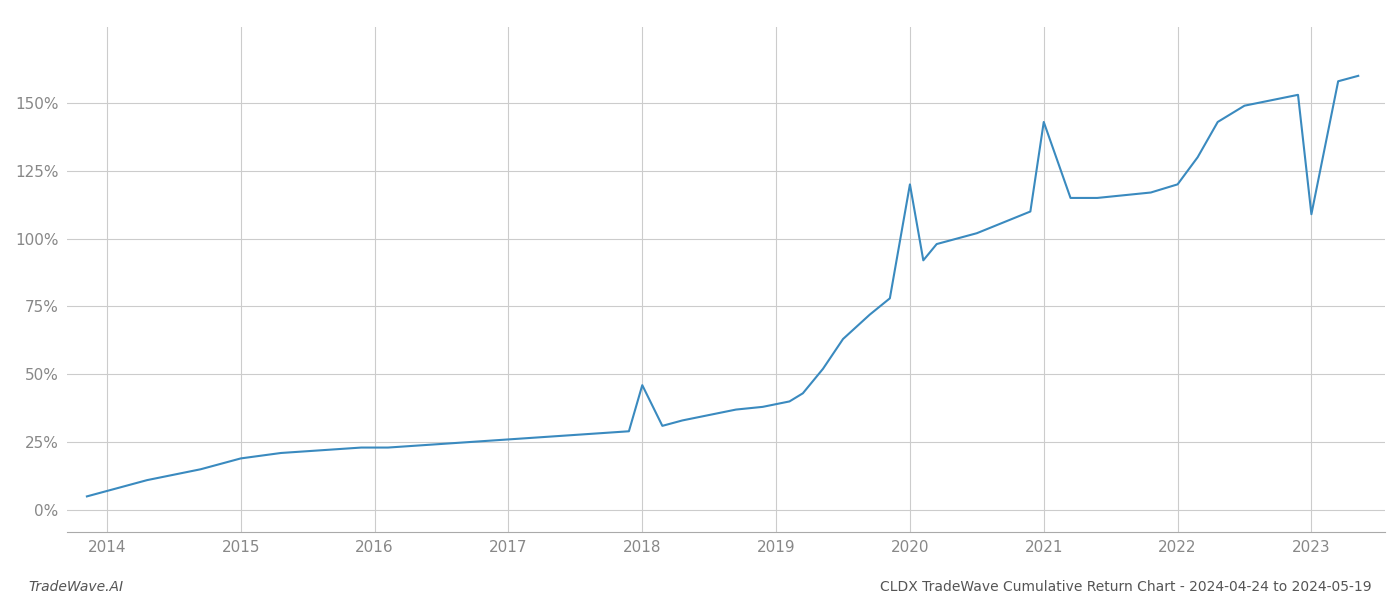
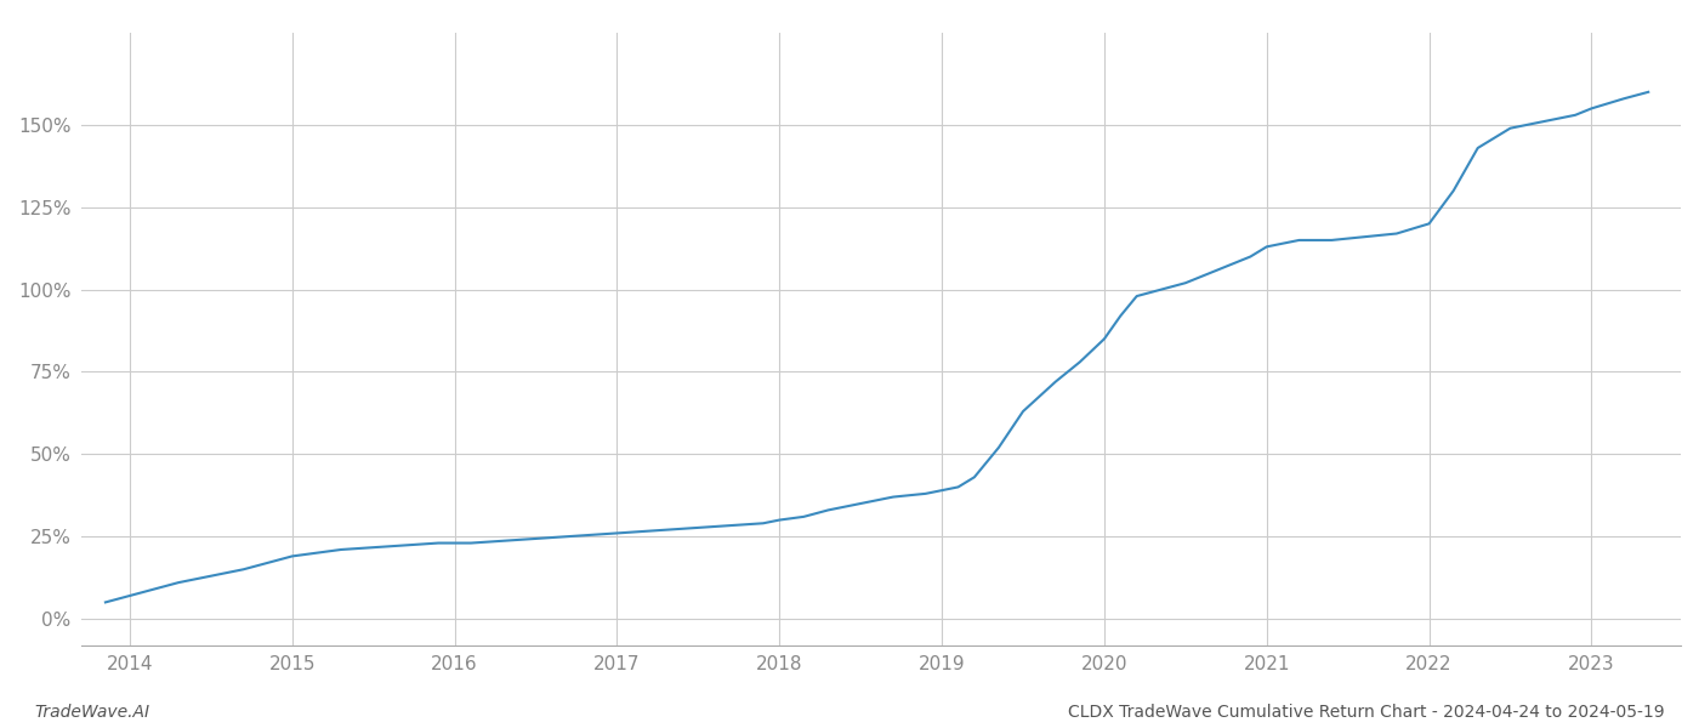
2018: 46% -> 30%
2020: 120% -> 85%
2021: 143% -> 113%
2023: 109% -> 155%
